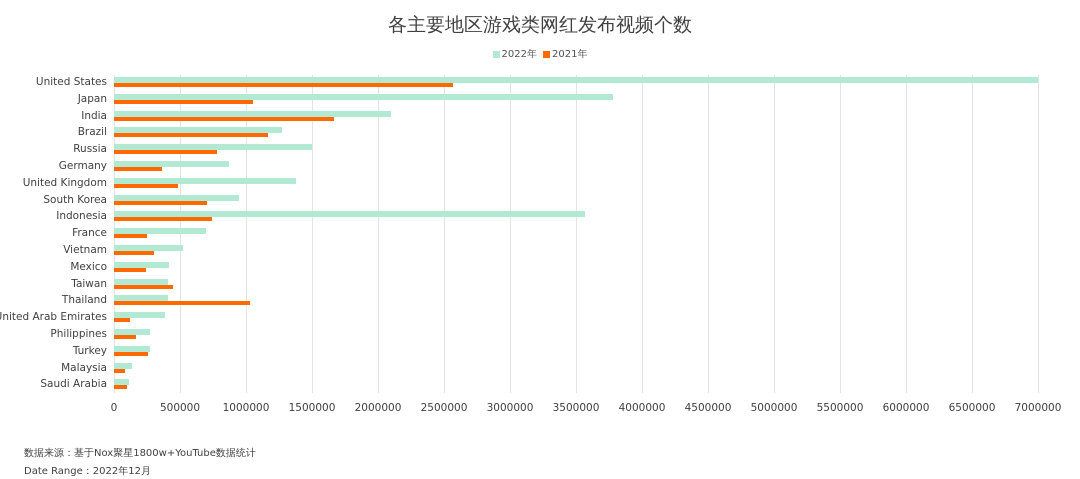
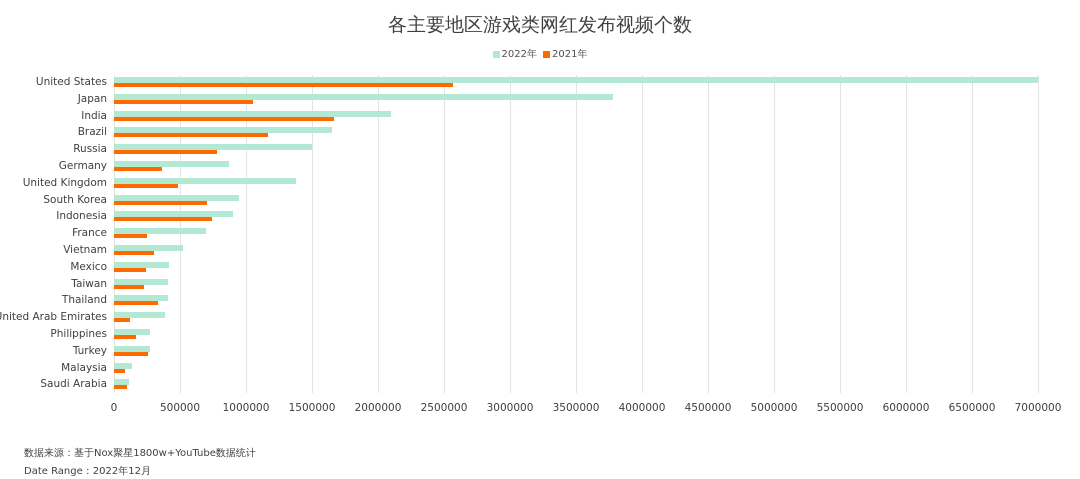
2022年/Brazil: 1270000 -> 1650000
2022年/Indonesia: 3570000 -> 900000
2021年/Taiwan: 450000 -> 230000
2021年/Thailand: 1030000 -> 330000
